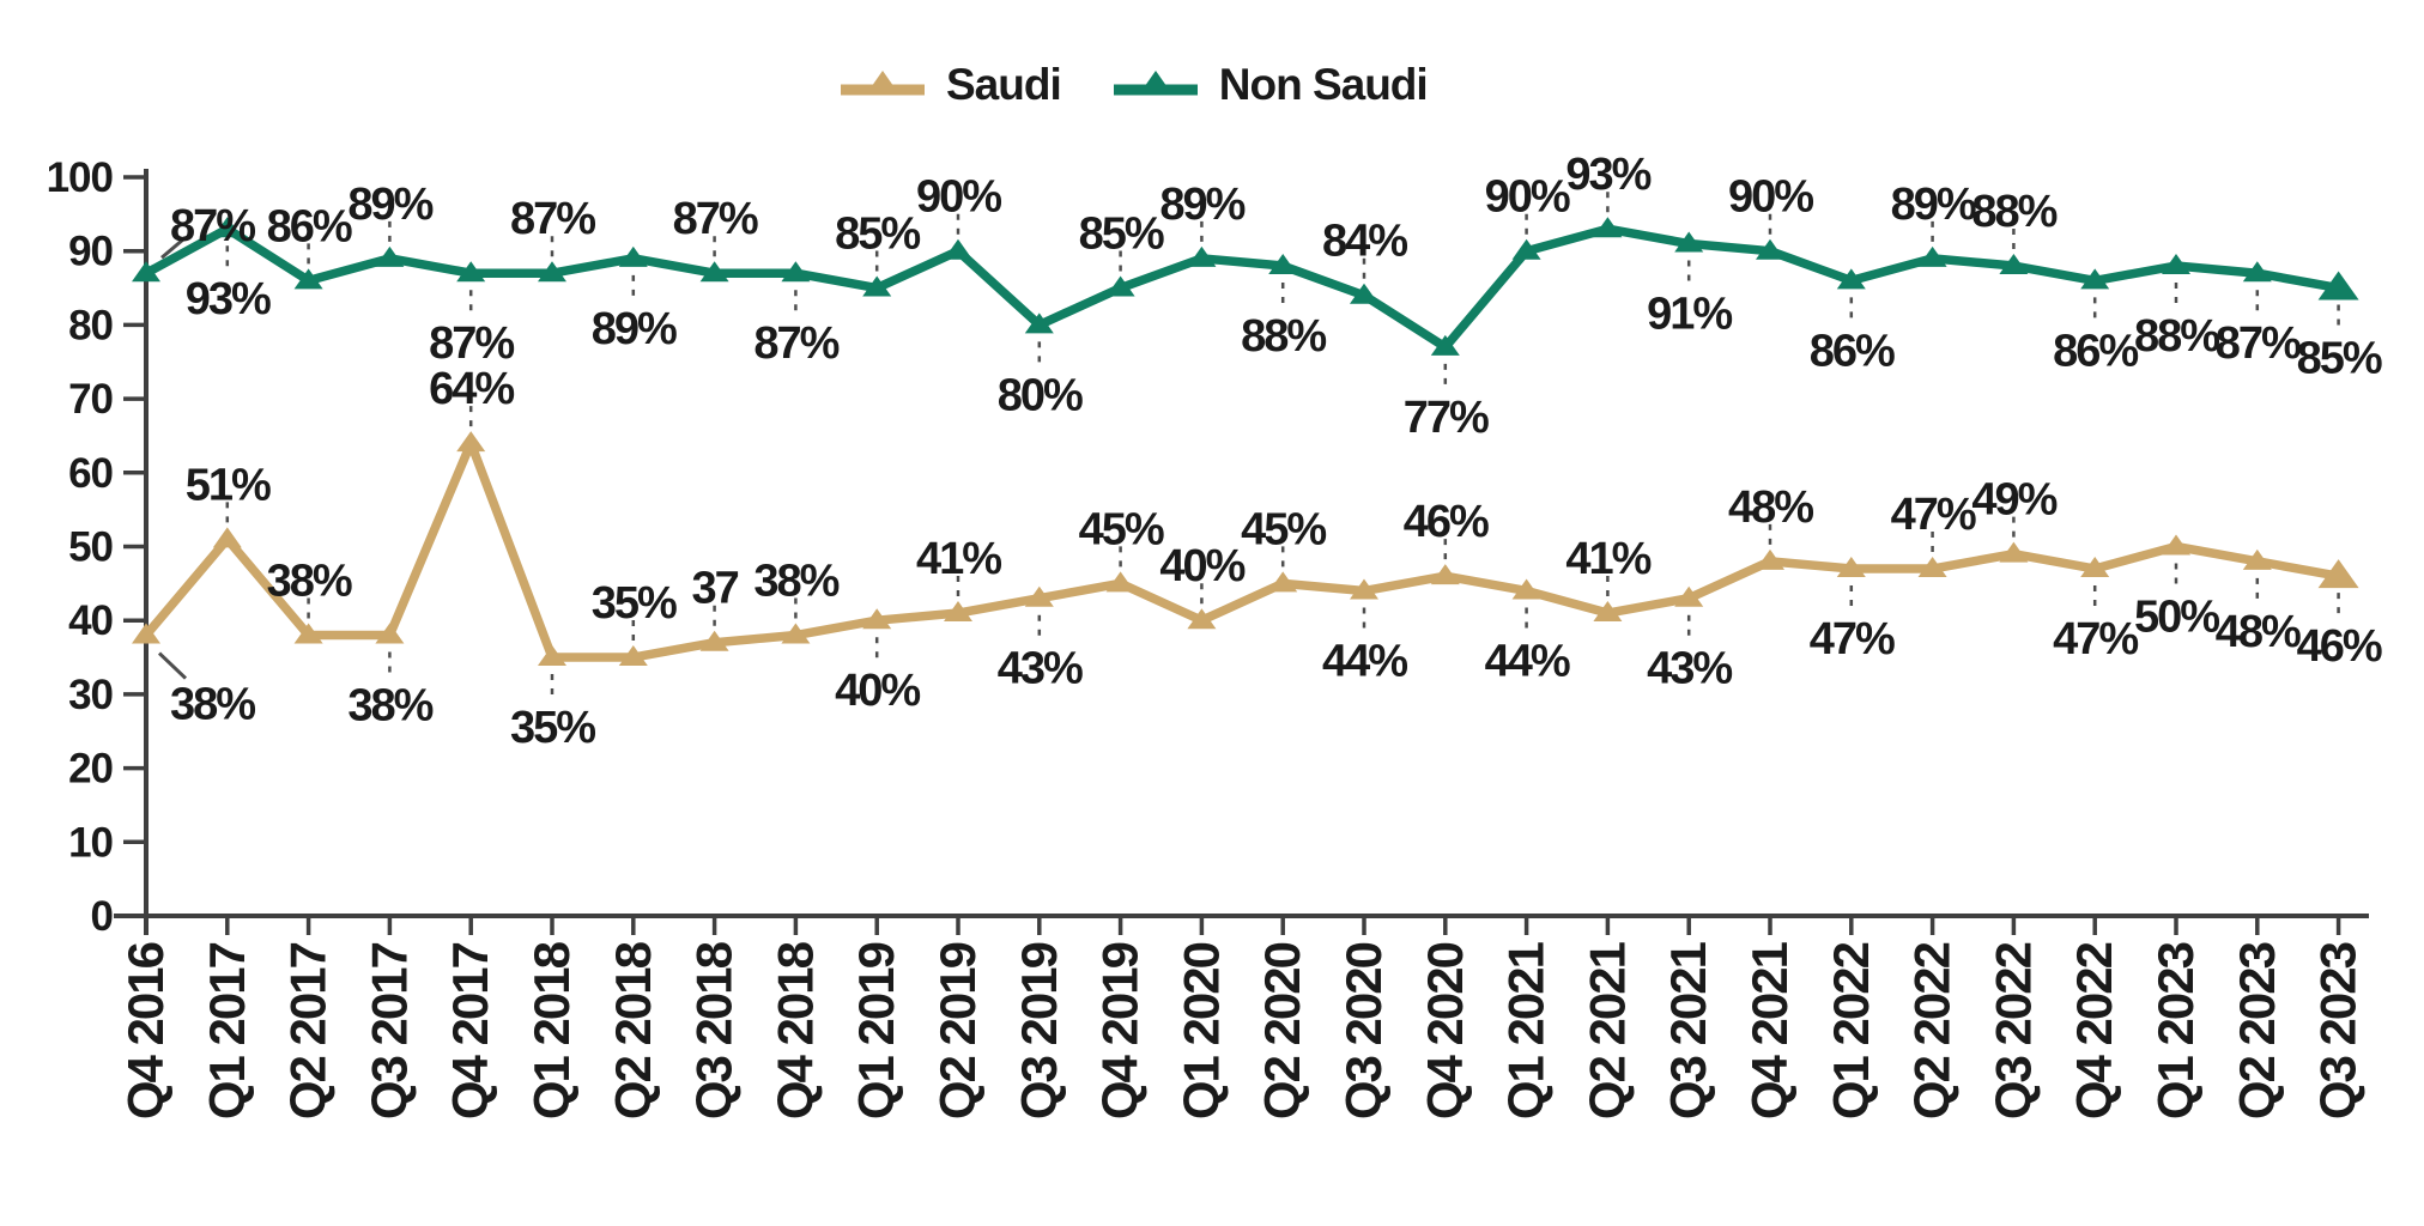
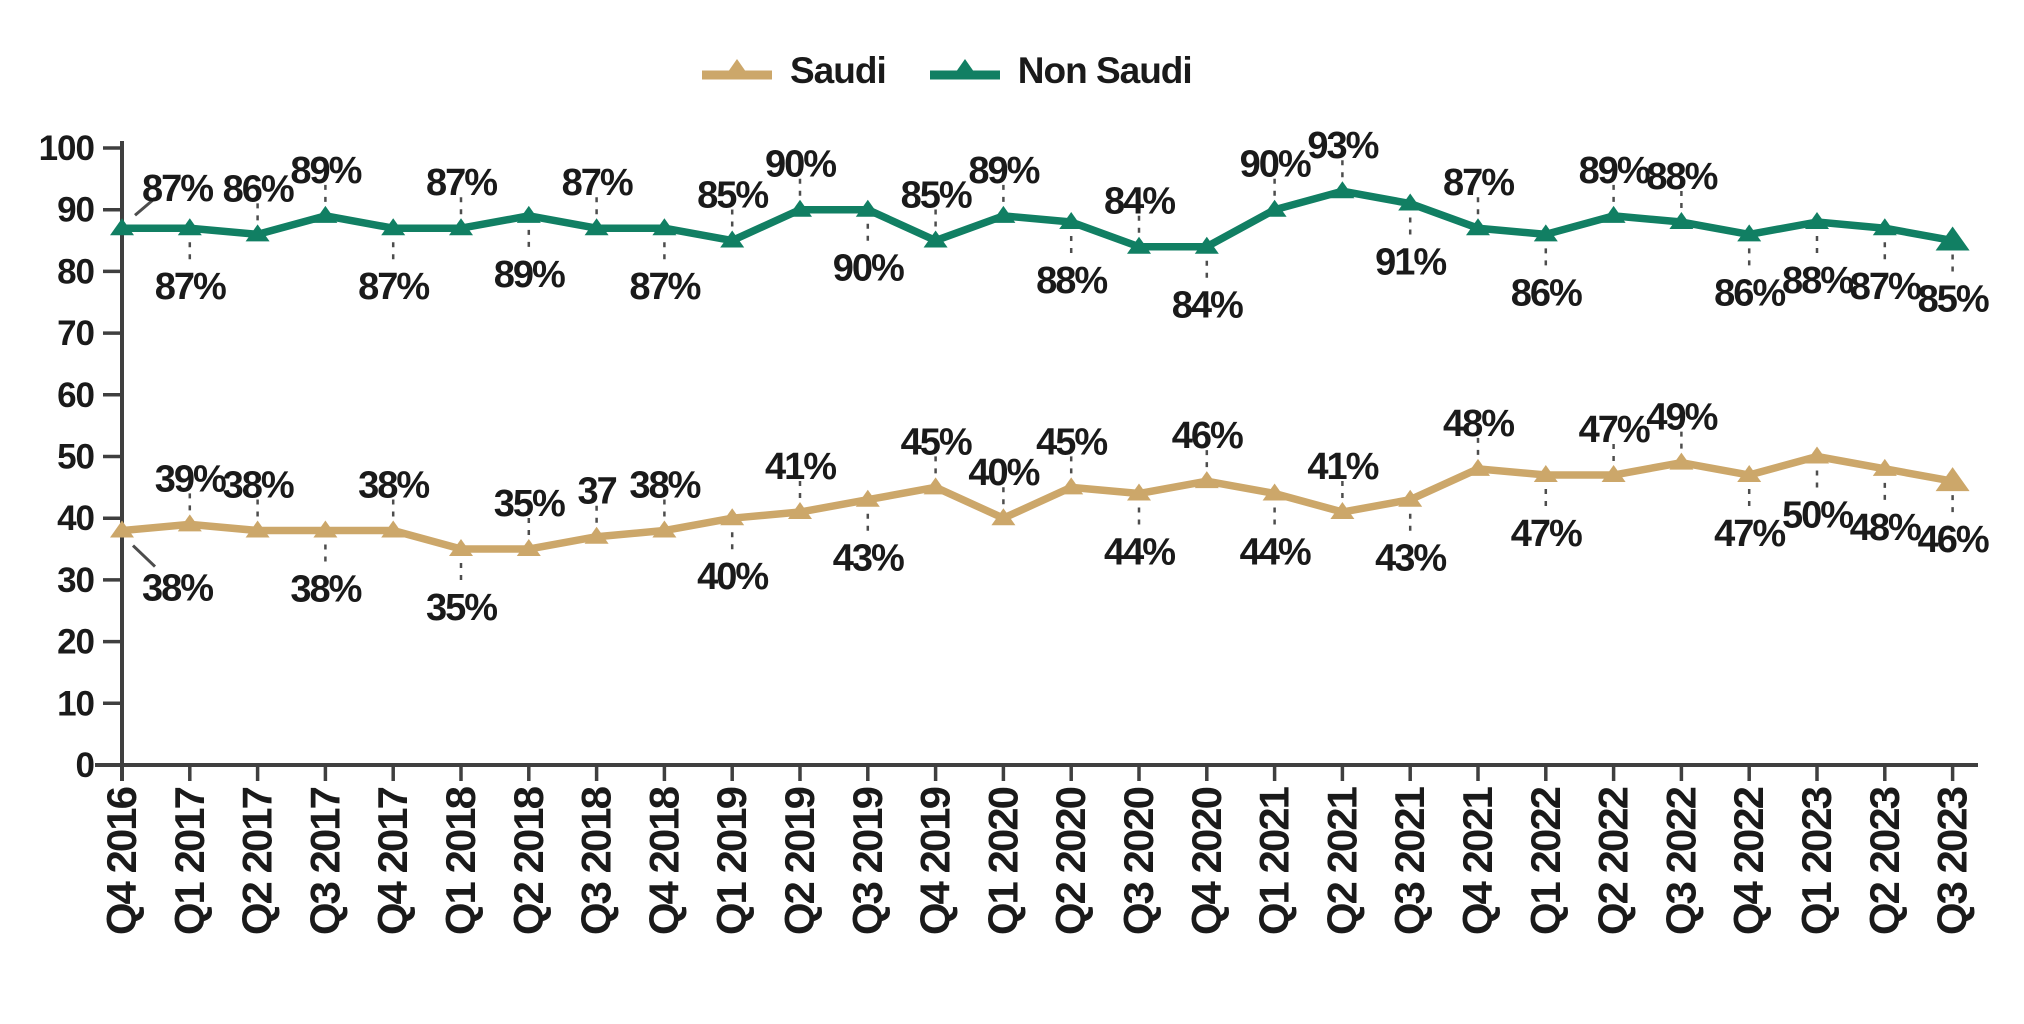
Saudi/Q1 2017: 51% -> 39%
Non Saudi/Q1 2017: 93% -> 87%
Saudi/Q4 2017: 64% -> 38%
Non Saudi/Q3 2019: 80% -> 90%
Non Saudi/Q4 2020: 77% -> 84%
Non Saudi/Q4 2021: 90% -> 87%
